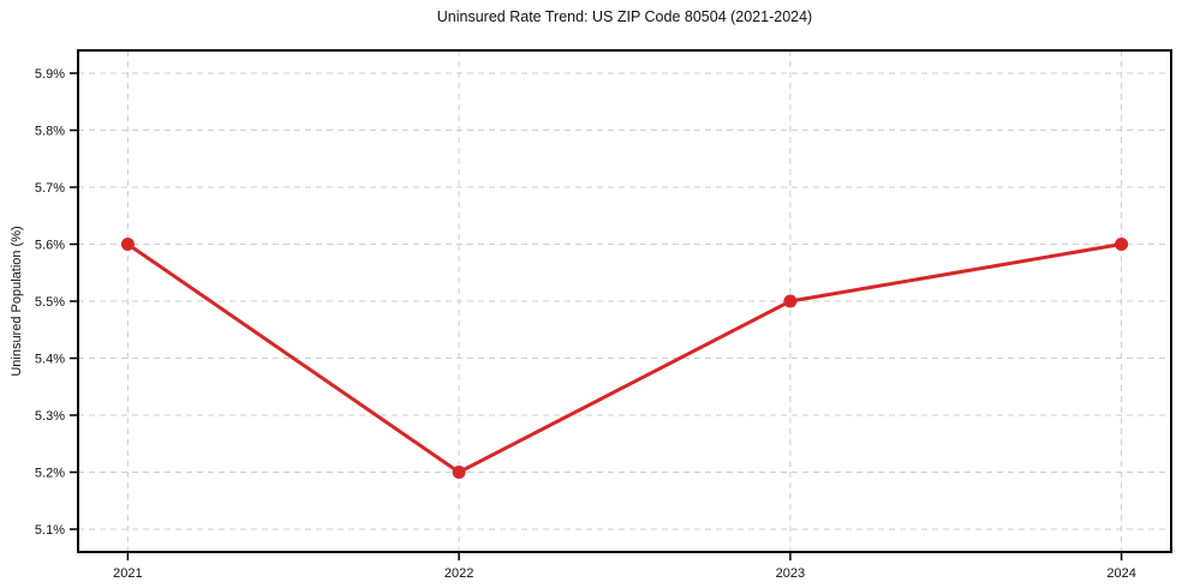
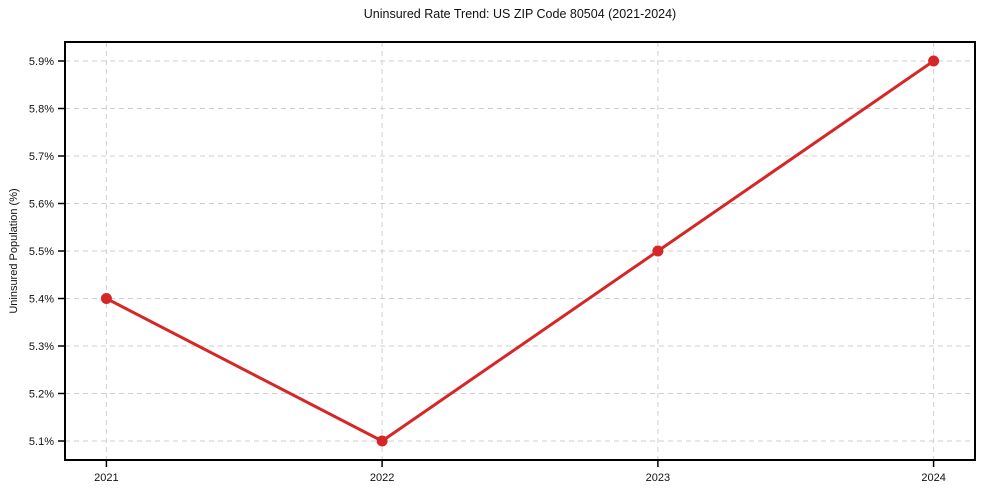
2021: 5.6% -> 5.4%
2022: 5.2% -> 5.1%
2024: 5.6% -> 5.9%
